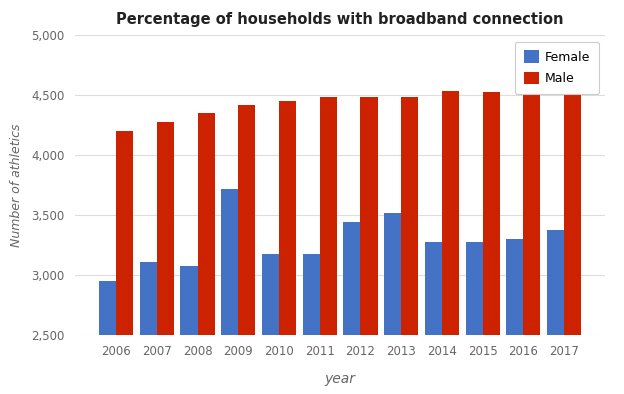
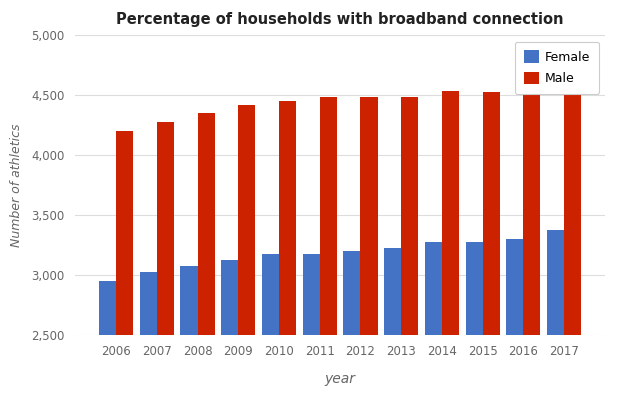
Female/2007: 3,110 -> 3,020
Female/2009: 3,720 -> 3,120
Female/2012: 3,440 -> 3,200
Female/2013: 3,520 -> 3,220
